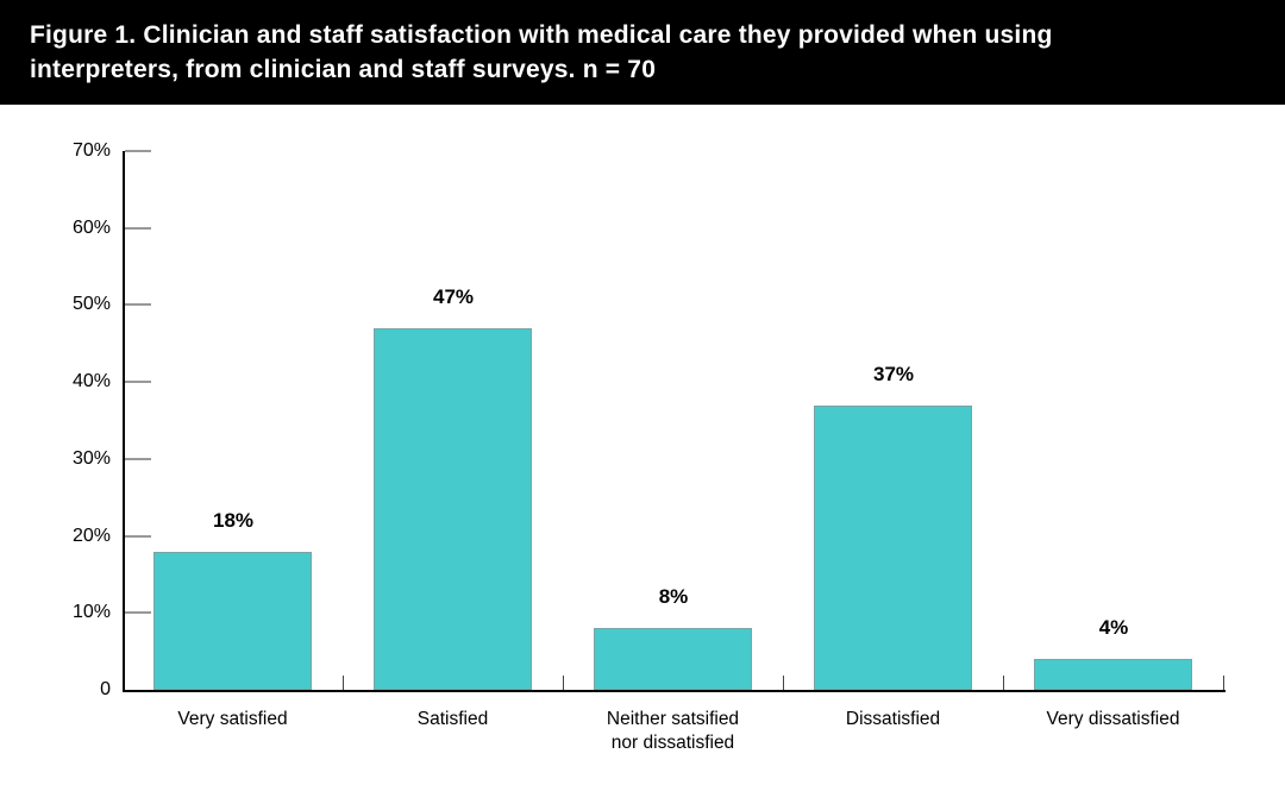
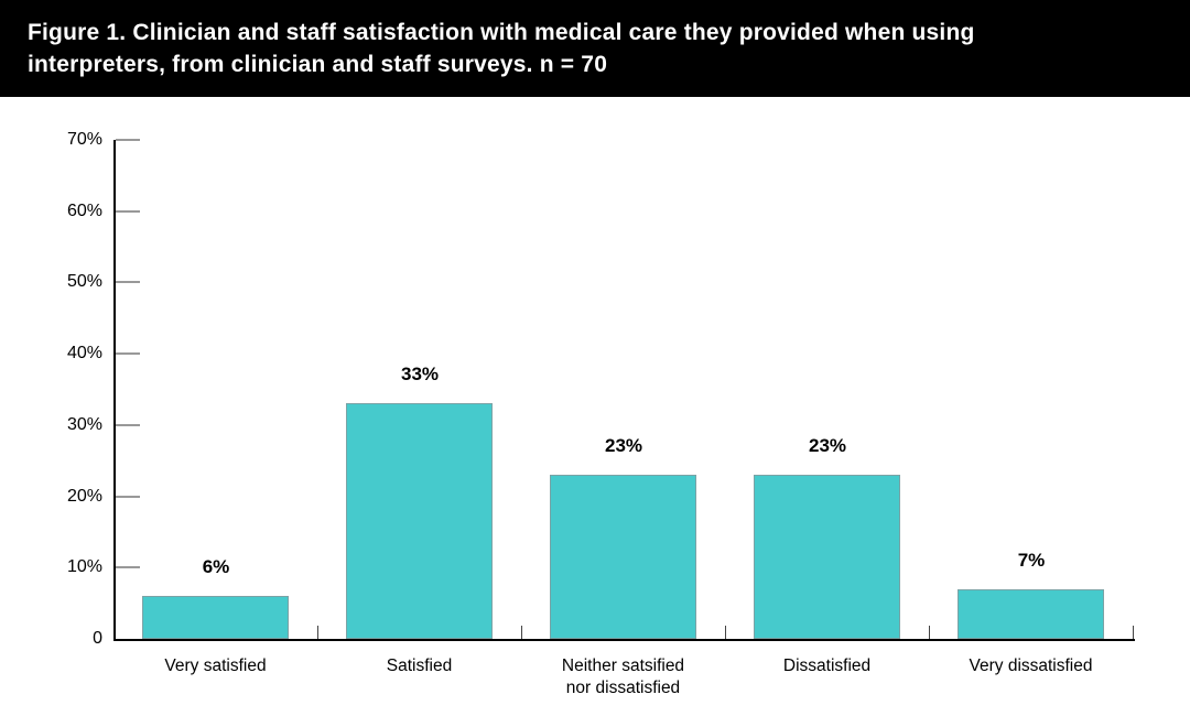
Very satisfied: 18% -> 6%
Satisfied: 47% -> 33%
Neither satsified nor dissatisfied: 8% -> 23%
Dissatisfied: 37% -> 23%
Very dissatisfied: 4% -> 7%
